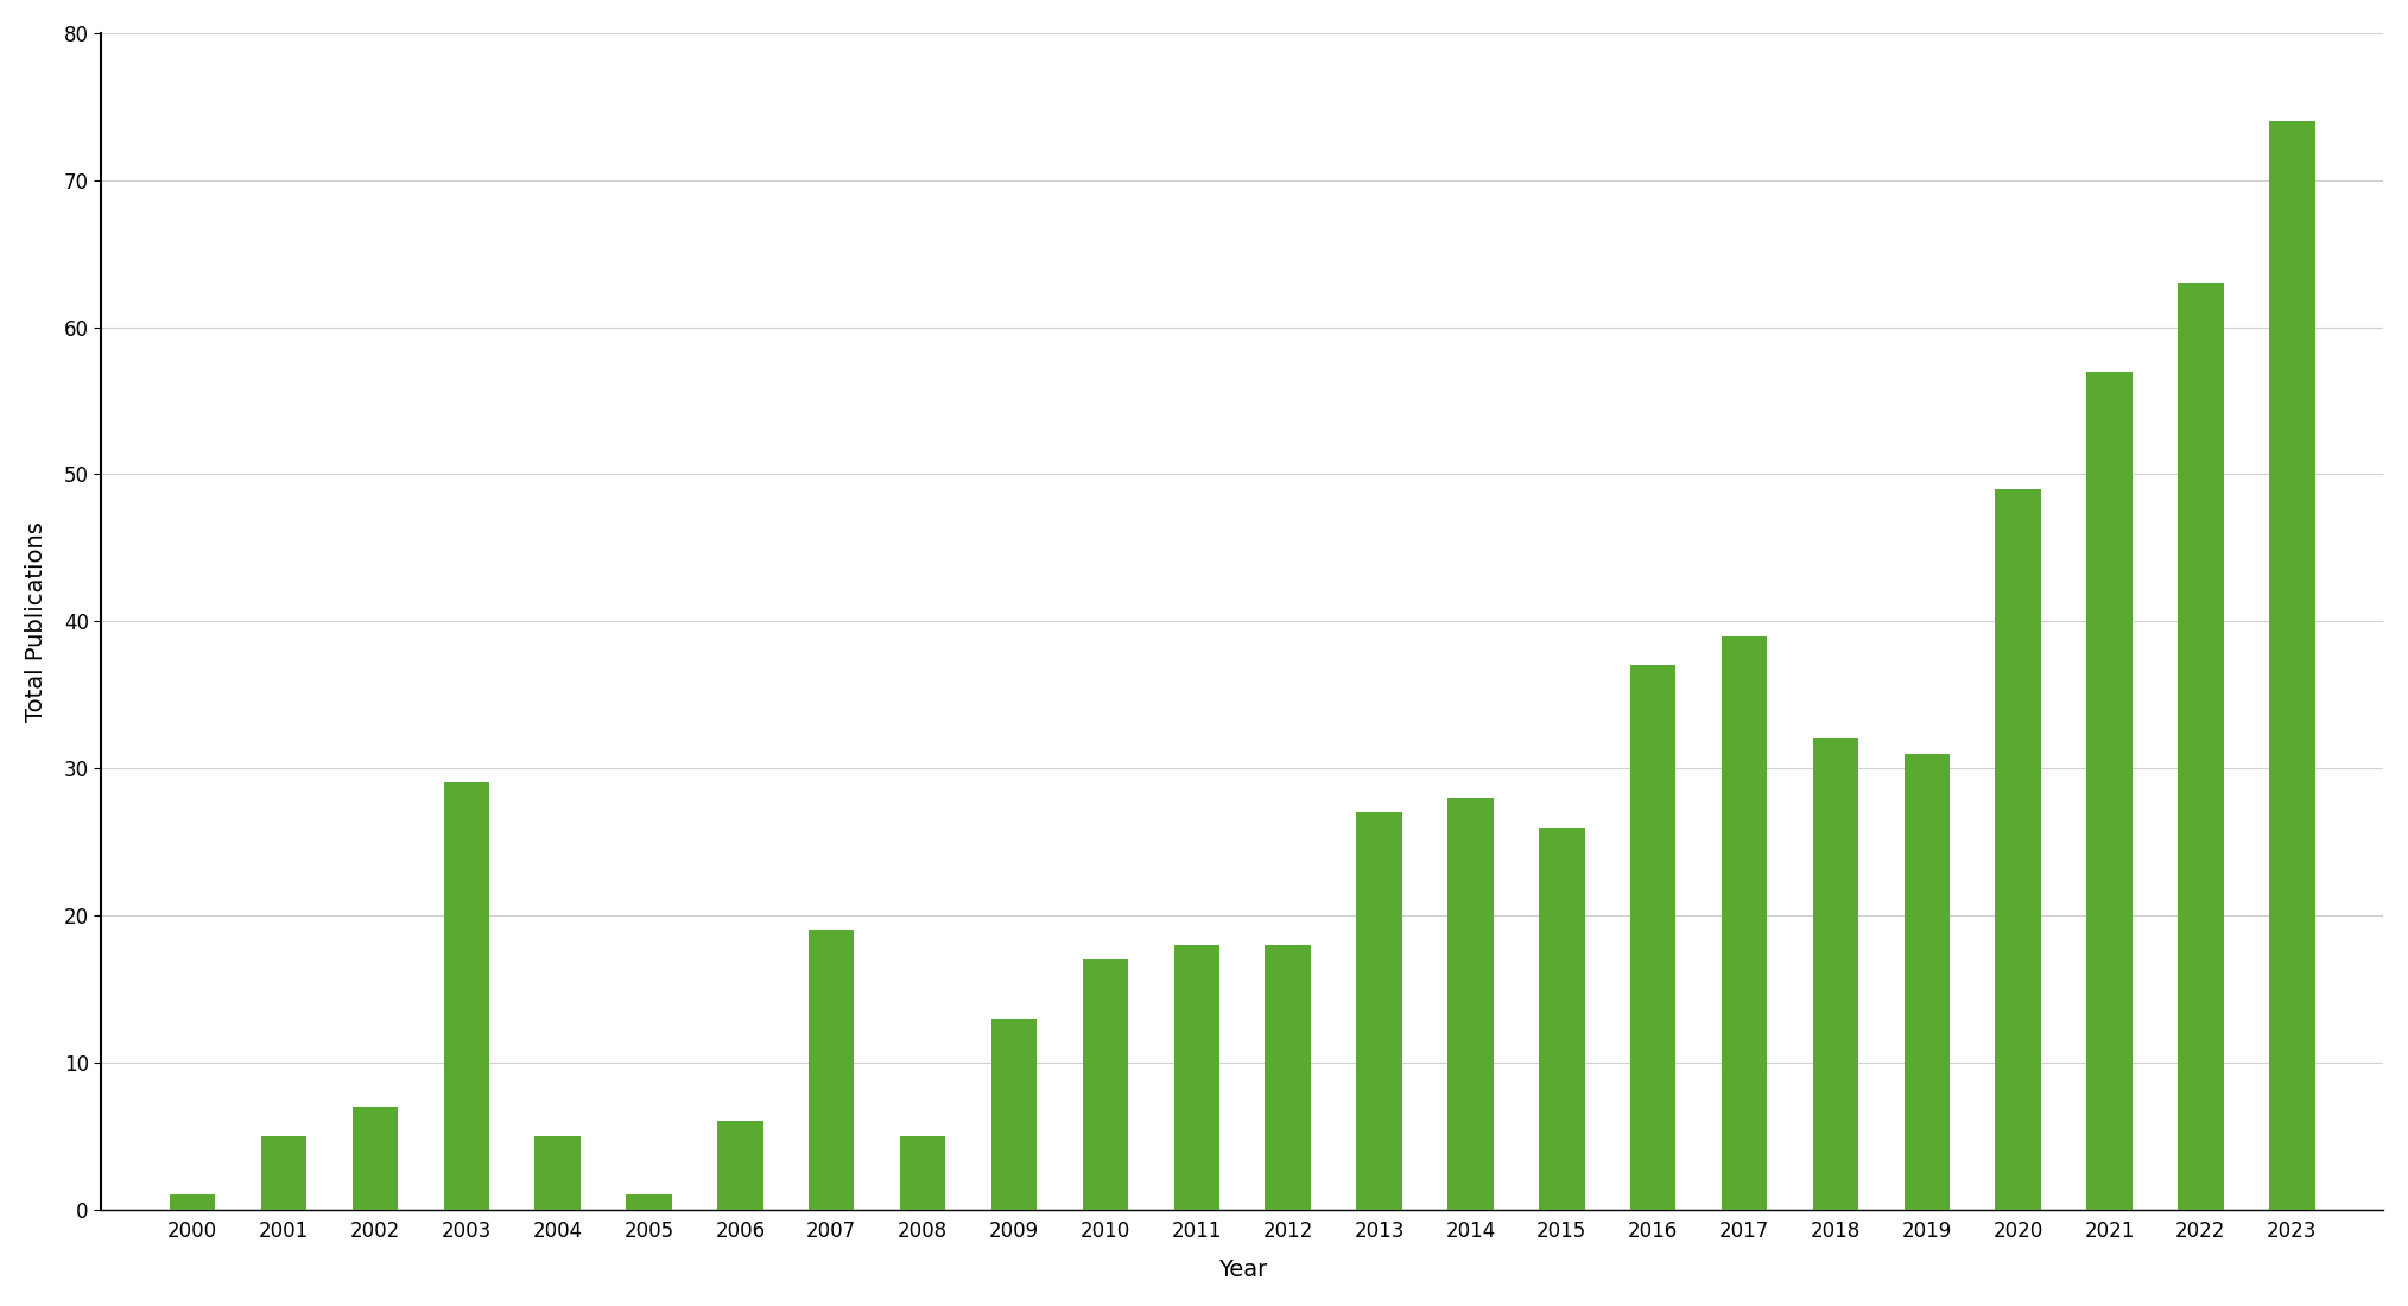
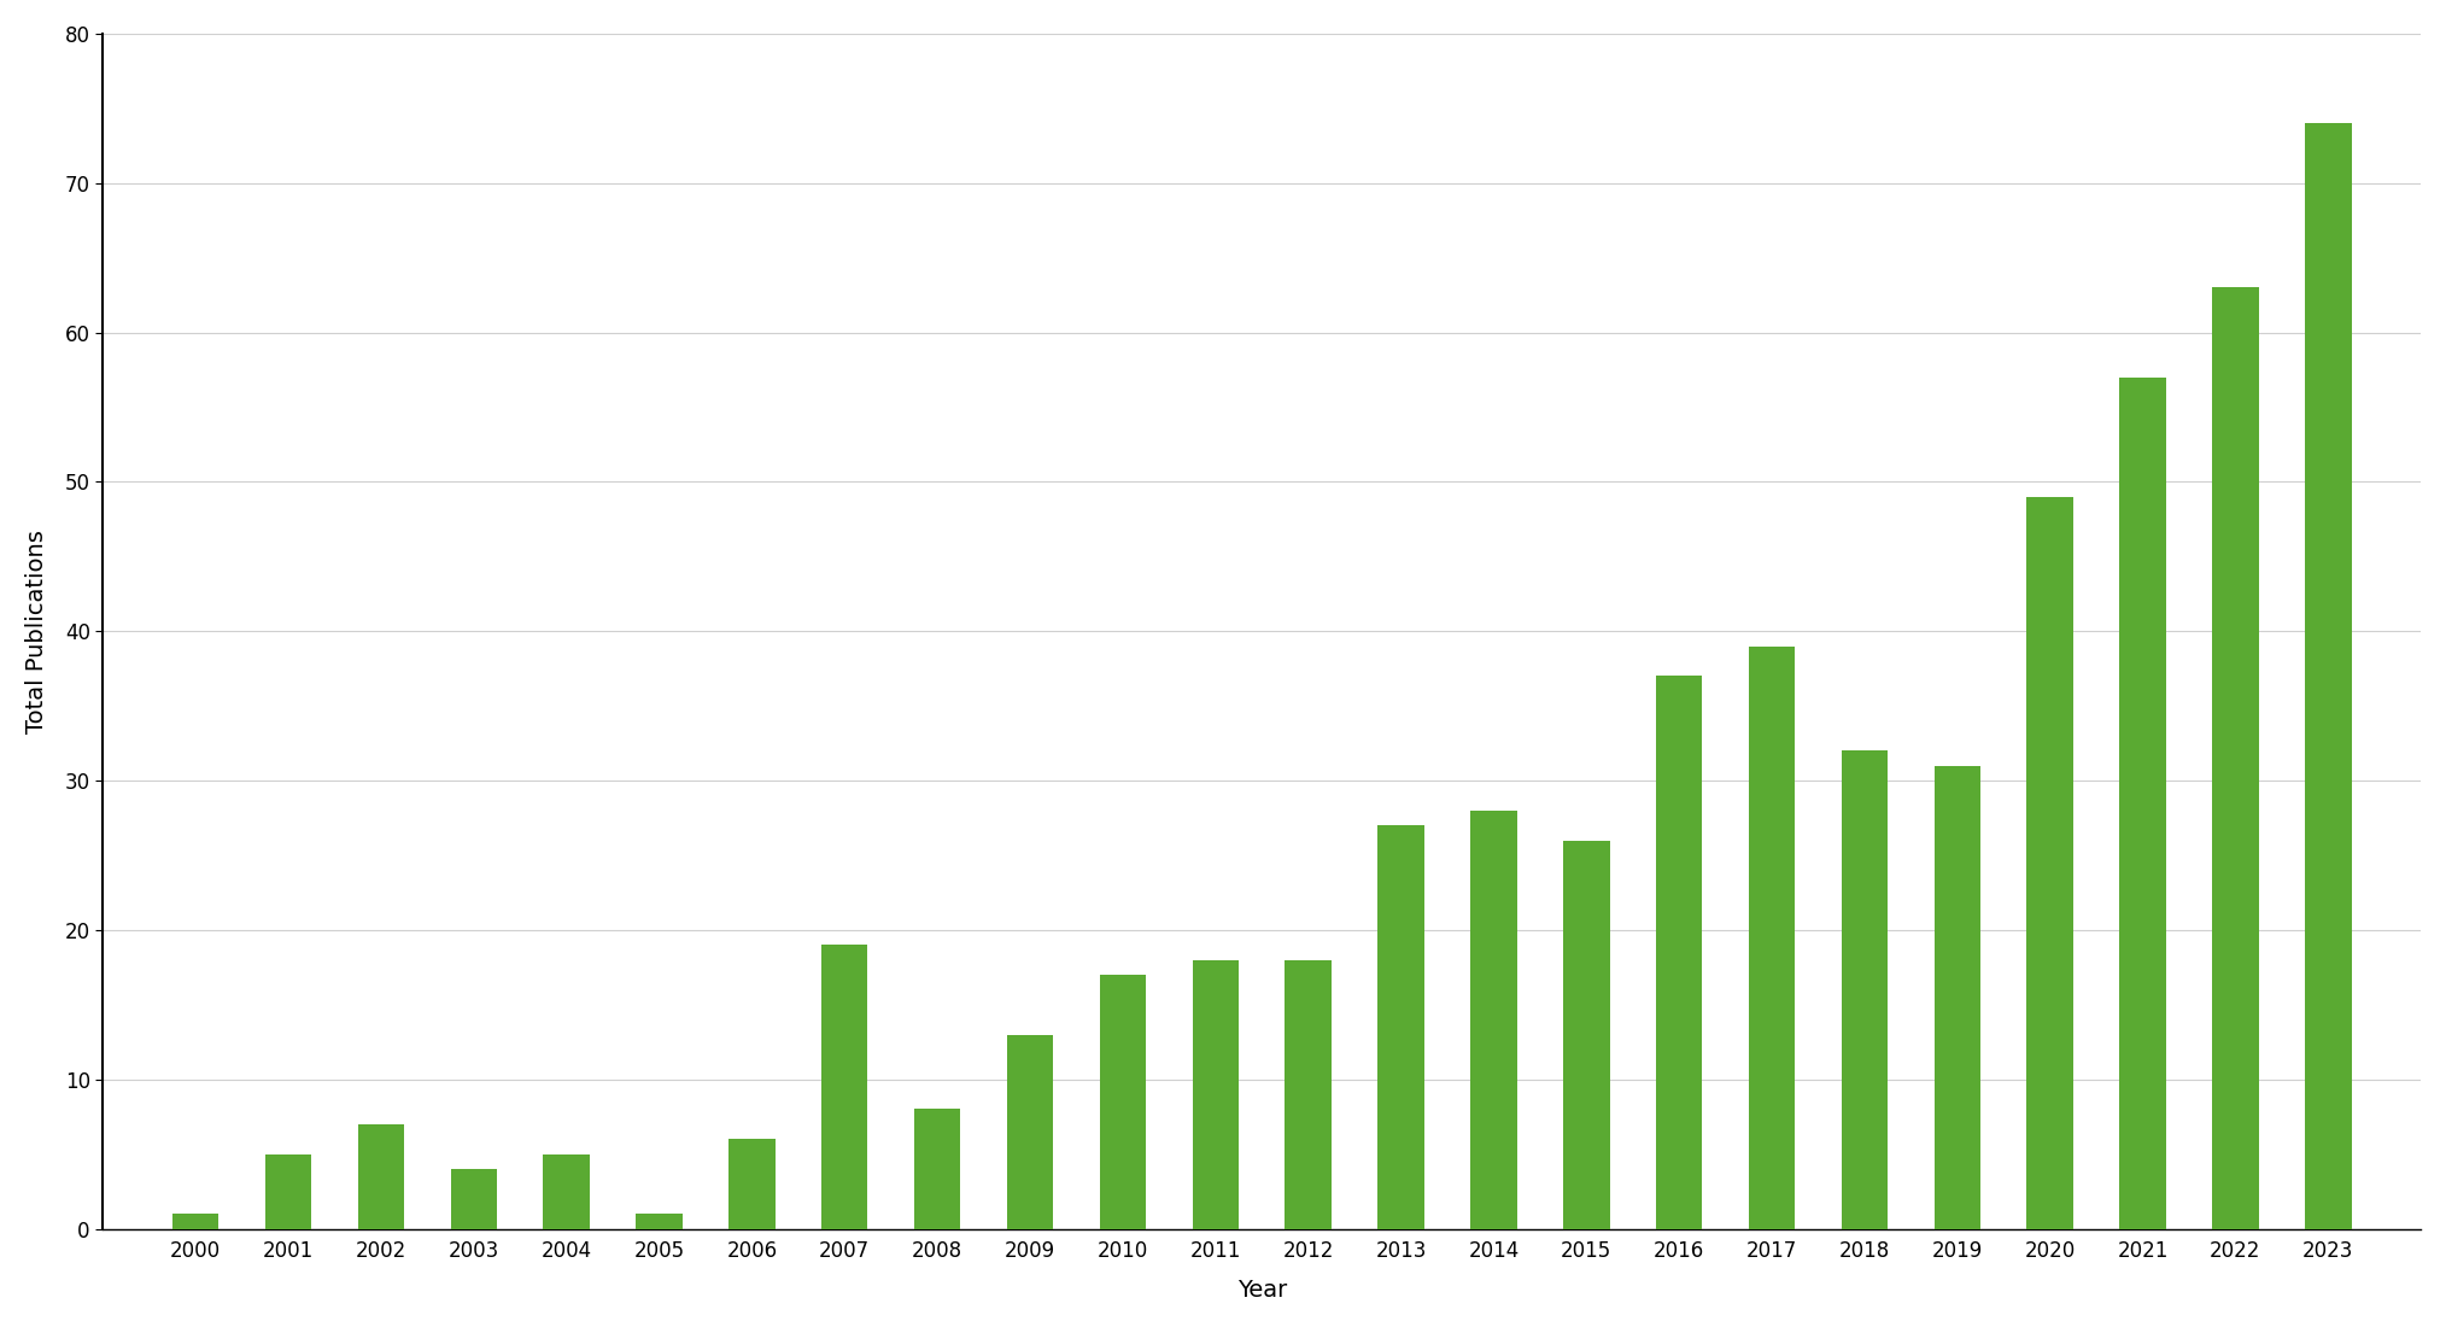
2003: 29 -> 4
2008: 5 -> 8
